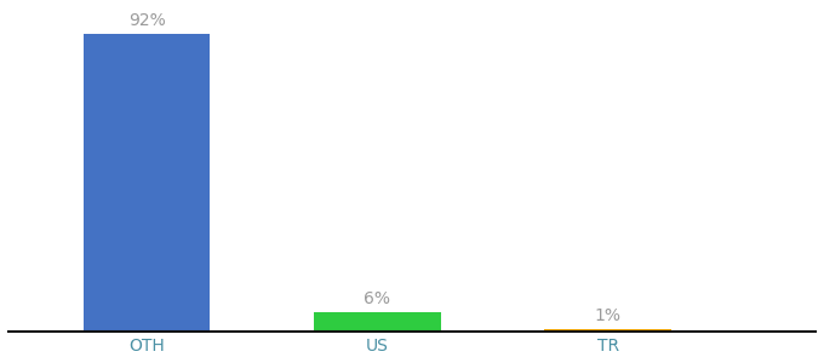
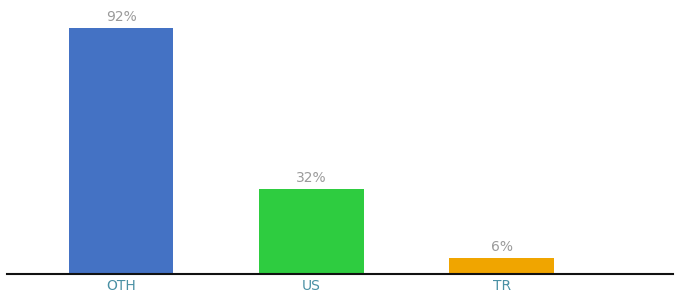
US: 6% -> 32%
TR: 1% -> 6%
